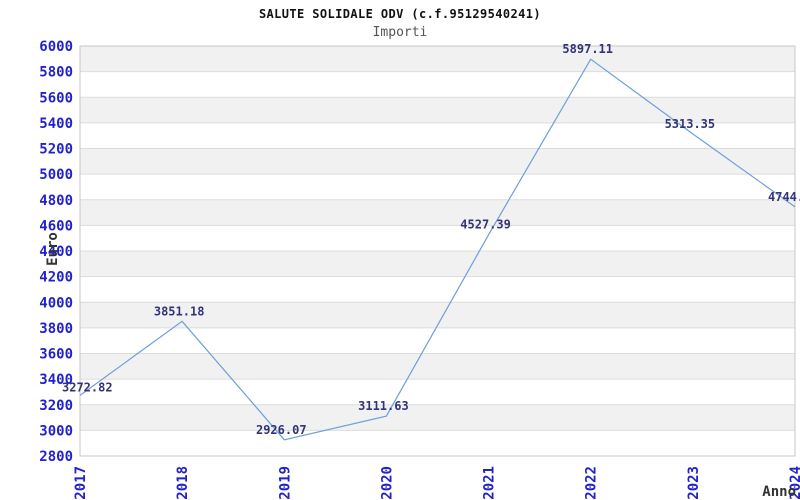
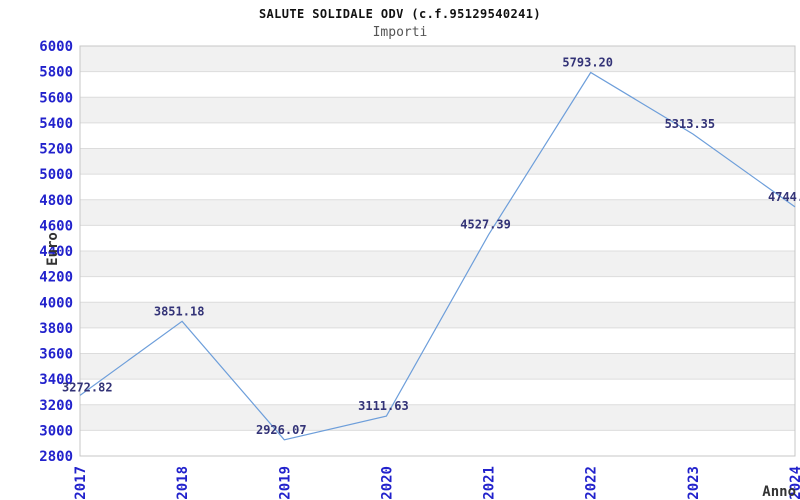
2022: 5897.11 -> 5793.20
